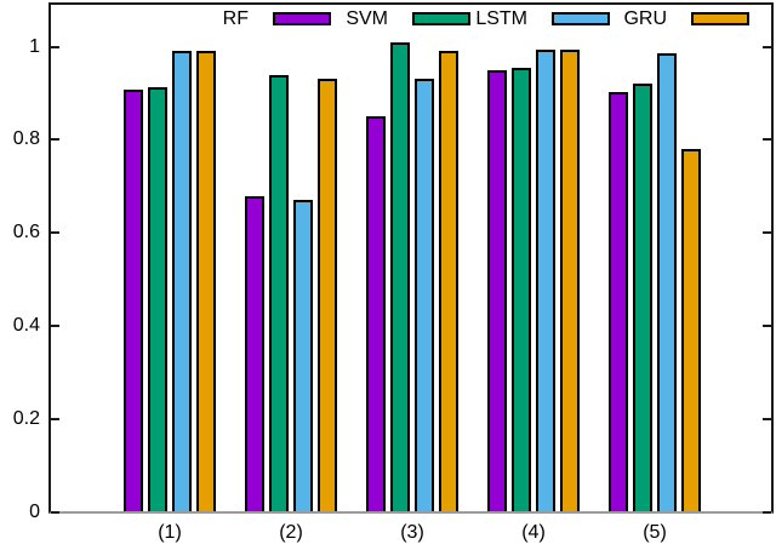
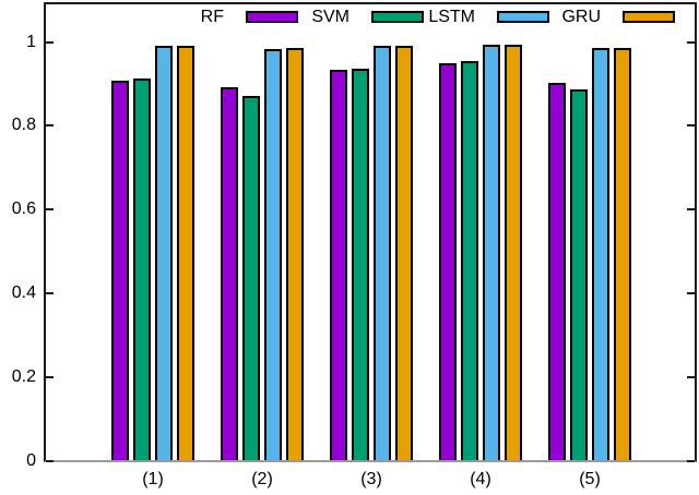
RF/(2): 0.68 -> 0.89
SVM/(2): 0.94 -> 0.87
LSTM/(2): 0.67 -> 0.98
GRU/(2): 0.93 -> 0.98
RF/(3): 0.85 -> 0.93
SVM/(3): 1.01 -> 0.94
LSTM/(3): 0.93 -> 0.99
SVM/(5): 0.92 -> 0.89
GRU/(5): 0.78 -> 0.99
